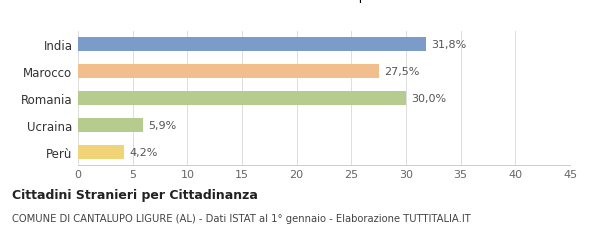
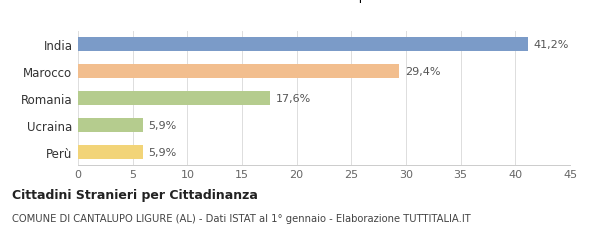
India: 31,8% -> 41,2%
Marocco: 27,5% -> 29,4%
Romania: 30,0% -> 17,6%
Perù: 4,2% -> 5,9%
